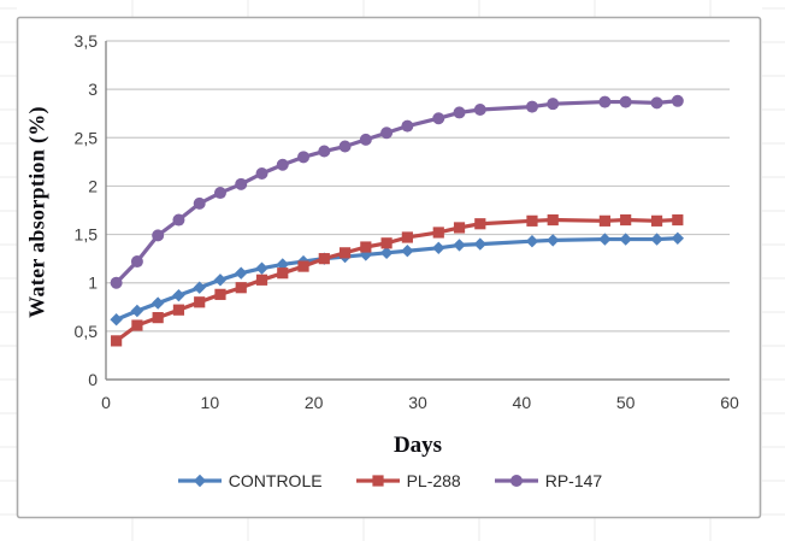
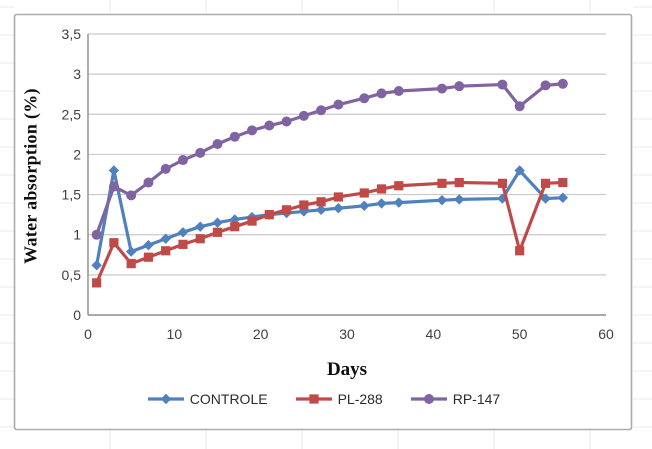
CONTROLE/3: 0,7 -> 1,8
PL-288/3: 0,6 -> 0,9
RP-147/3: 1,2 -> 1,6
CONTROLE/50: 1,4 -> 1,8
PL-288/50: 1,6 -> 0,8
RP-147/50: 2,9 -> 2,6
